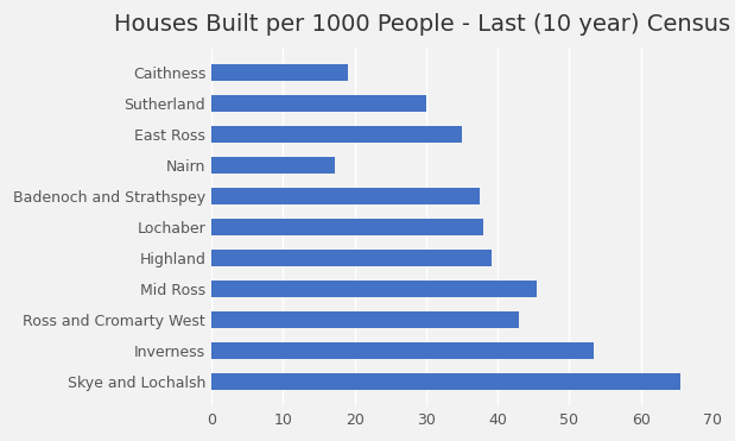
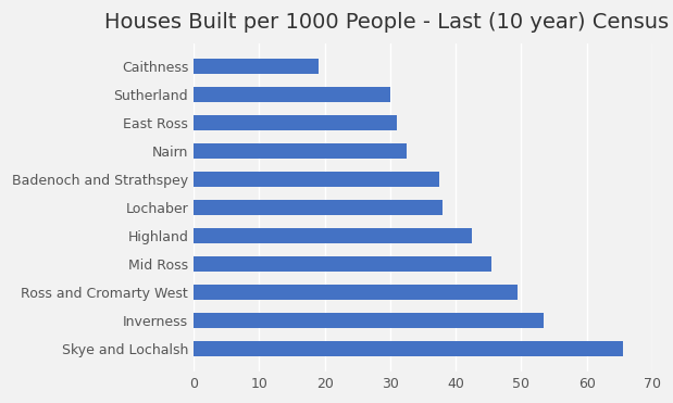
East Ross: 35.0 -> 31.0
Nairn: 17.2 -> 32.5
Highland: 39.2 -> 42.5
Ross and Cromarty West: 43.0 -> 49.5
